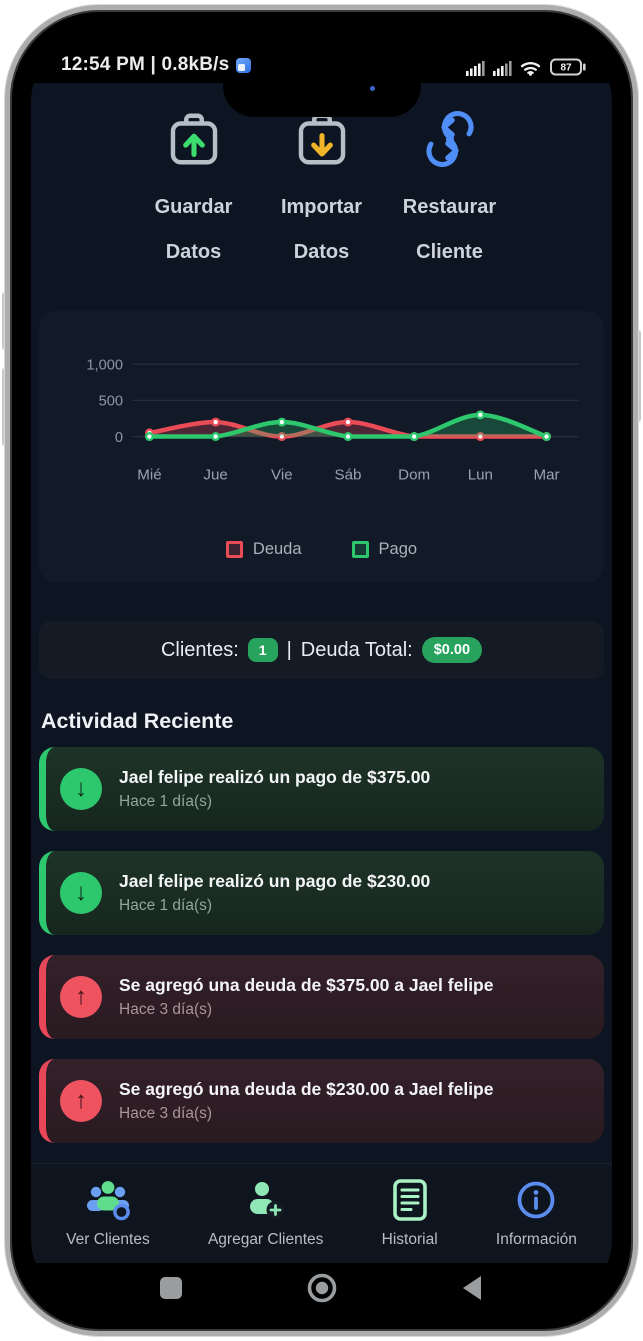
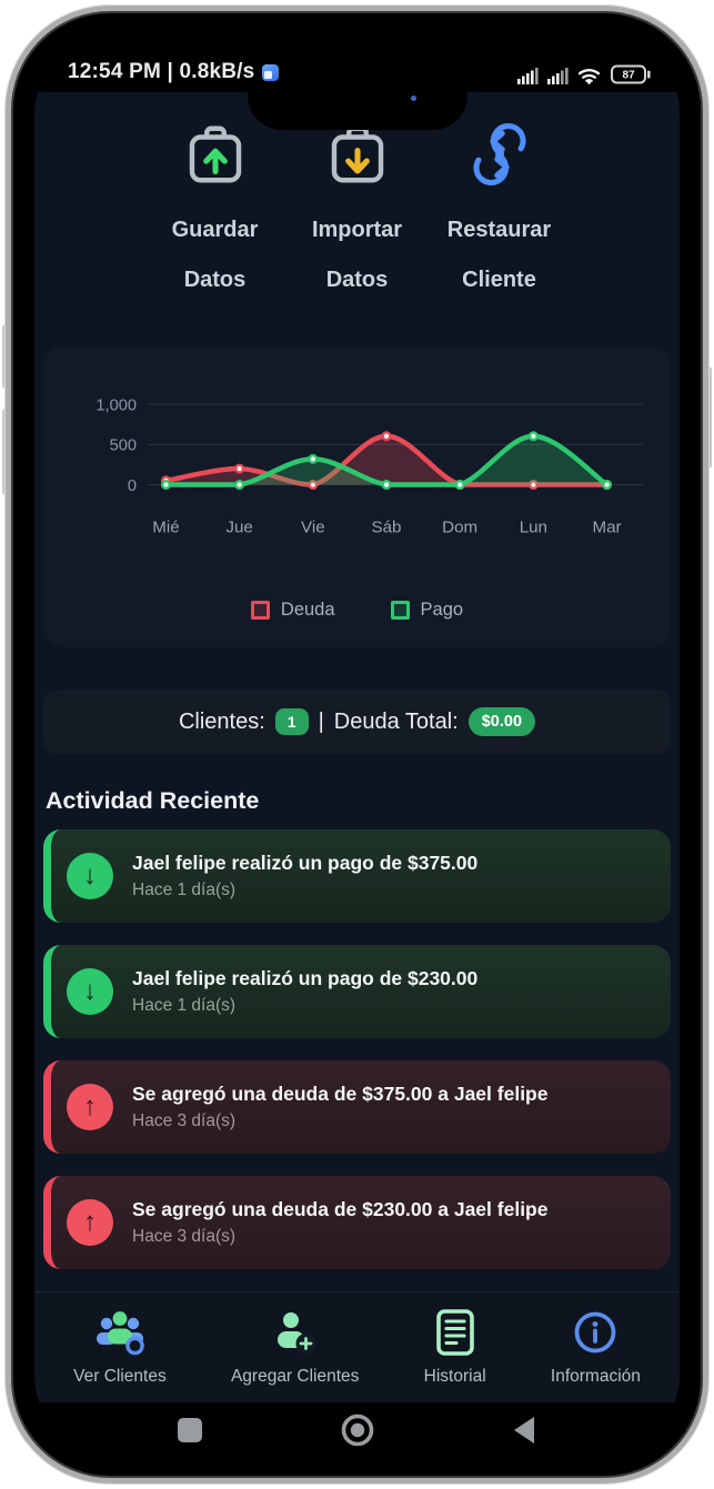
Pago/Vie: 200 -> 300
Deuda/Sáb: 200 -> 600
Pago/Lun: 300 -> 600
